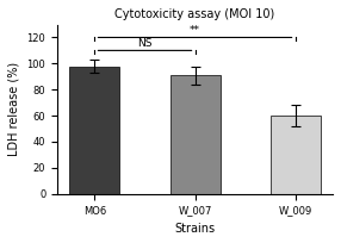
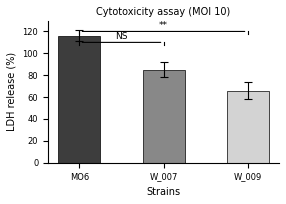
MO6: 98 -> 116
W_007: 91 -> 85
W_009: 60 -> 66
